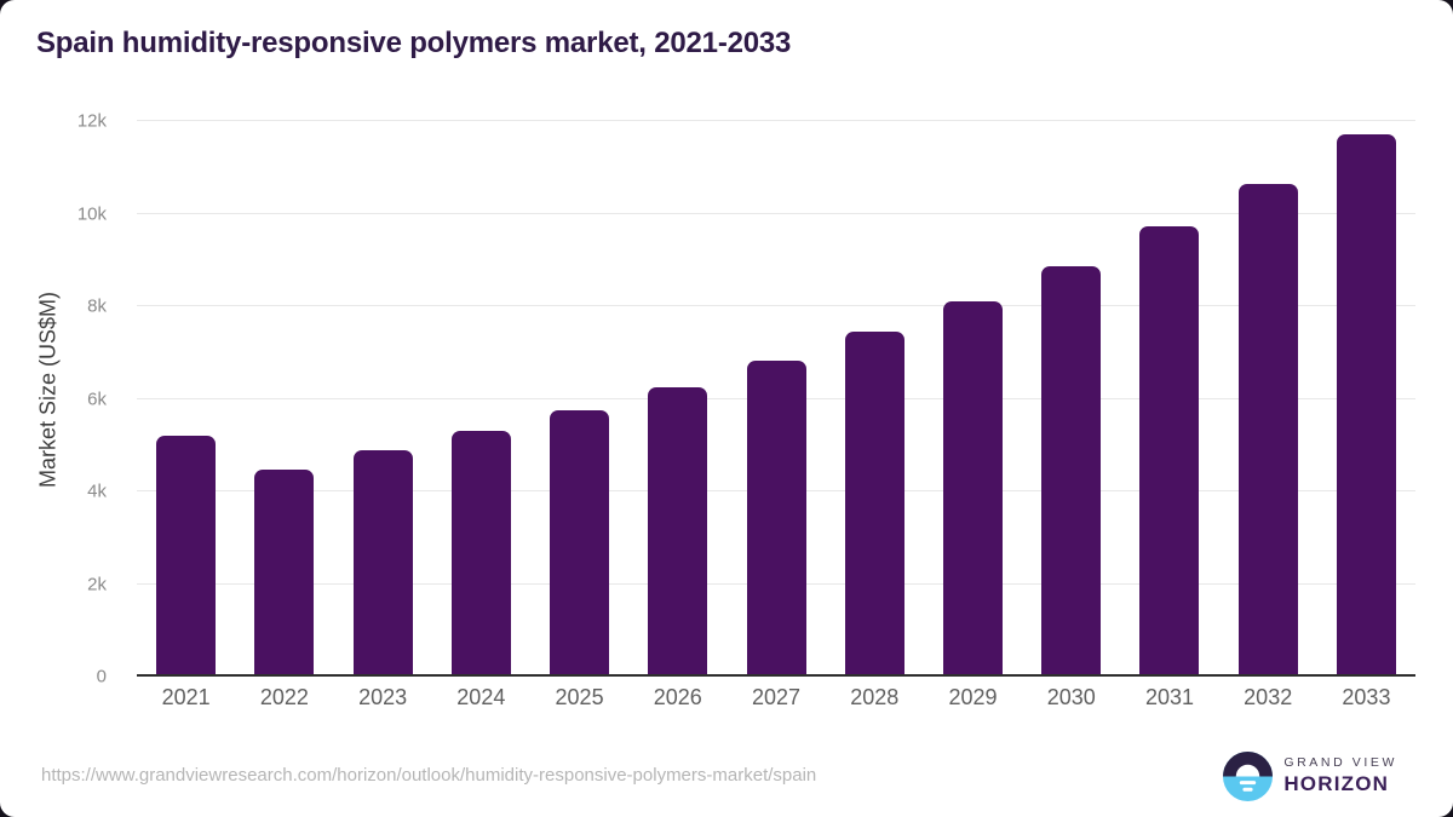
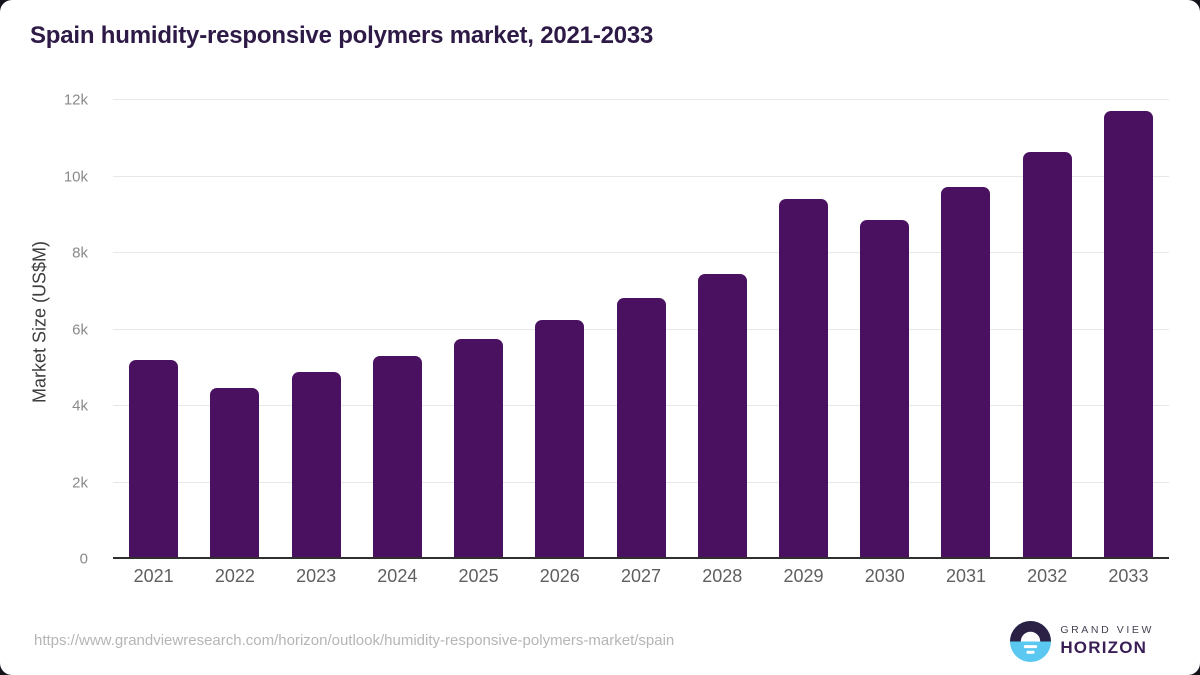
2029: 8.1k -> 9.4k
